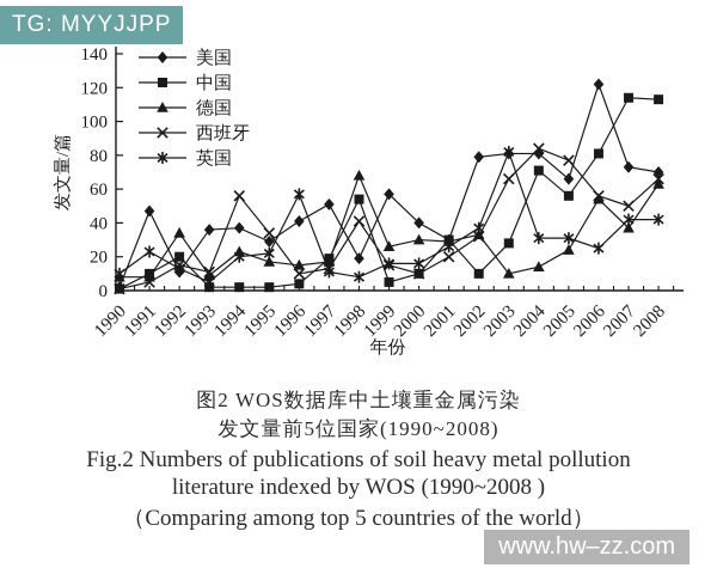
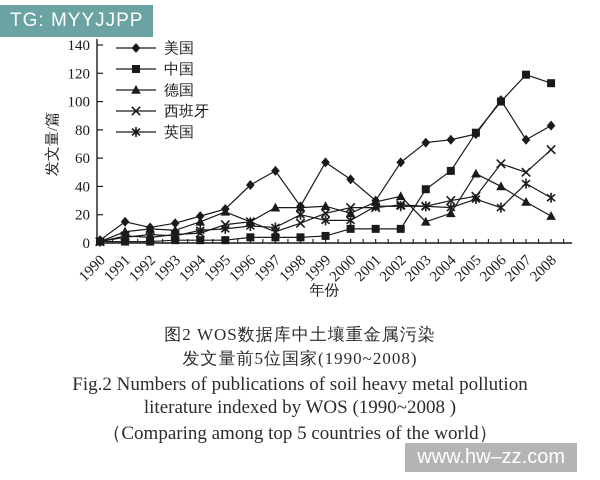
德国/1990: 8 -> 1
英国/1990: 10 -> 1
美国/1991: 47 -> 15
中国/1991: 10 -> 1
英国/1991: 23 -> 4
中国/1992: 20 -> 1
德国/1992: 34 -> 10
西班牙/1992: 15 -> 4
英国/1992: 13 -> 6
美国/1993: 36 -> 14
西班牙/1993: 11 -> 6
美国/1994: 37 -> 19
德国/1994: 23 -> 15
西班牙/1994: 56 -> 7
英国/1994: 20 -> 9
美国/1995: 29 -> 24
德国/1995: 17 -> 22
西班牙/1995: 34 -> 13
英国/1995: 22 -> 10
西班牙/1996: 10 -> 15
英国/1996: 57 -> 12
中国/1997: 19 -> 4
德国/1997: 17 -> 25
西班牙/1997: 13 -> 8
美国/1998: 19 -> 26
中国/1998: 54 -> 4
德国/1998: 68 -> 25
西班牙/1998: 41 -> 14
英国/1998: 8 -> 20
西班牙/1999: 15 -> 21
美国/2000: 40 -> 45
德国/2000: 30 -> 21
西班牙/2000: 10 -> 25
中国/2001: 30 -> 10
西班牙/2001: 20 -> 25
美国/2002: 79 -> 57
西班牙/2002: 32 -> 27
英国/2002: 37 -> 26
美国/2003: 81 -> 71
中国/2003: 28 -> 38
德国/2003: 10 -> 15
西班牙/2003: 66 -> 26
英国/2003: 82 -> 26
美国/2004: 81 -> 73
中国/2004: 71 -> 51
德国/2004: 14 -> 21
西班牙/2004: 84 -> 30
英国/2004: 31 -> 25
美国/2005: 66 -> 77
中国/2005: 56 -> 78
德国/2005: 24 -> 49
西班牙/2005: 77 -> 33
美国/2006: 122 -> 101
中国/2006: 81 -> 100
德国/2006: 54 -> 40
中国/2007: 114 -> 119
德国/2007: 37 -> 29
美国/2008: 70 -> 83
德国/2008: 63 -> 19
英国/2008: 42 -> 32
